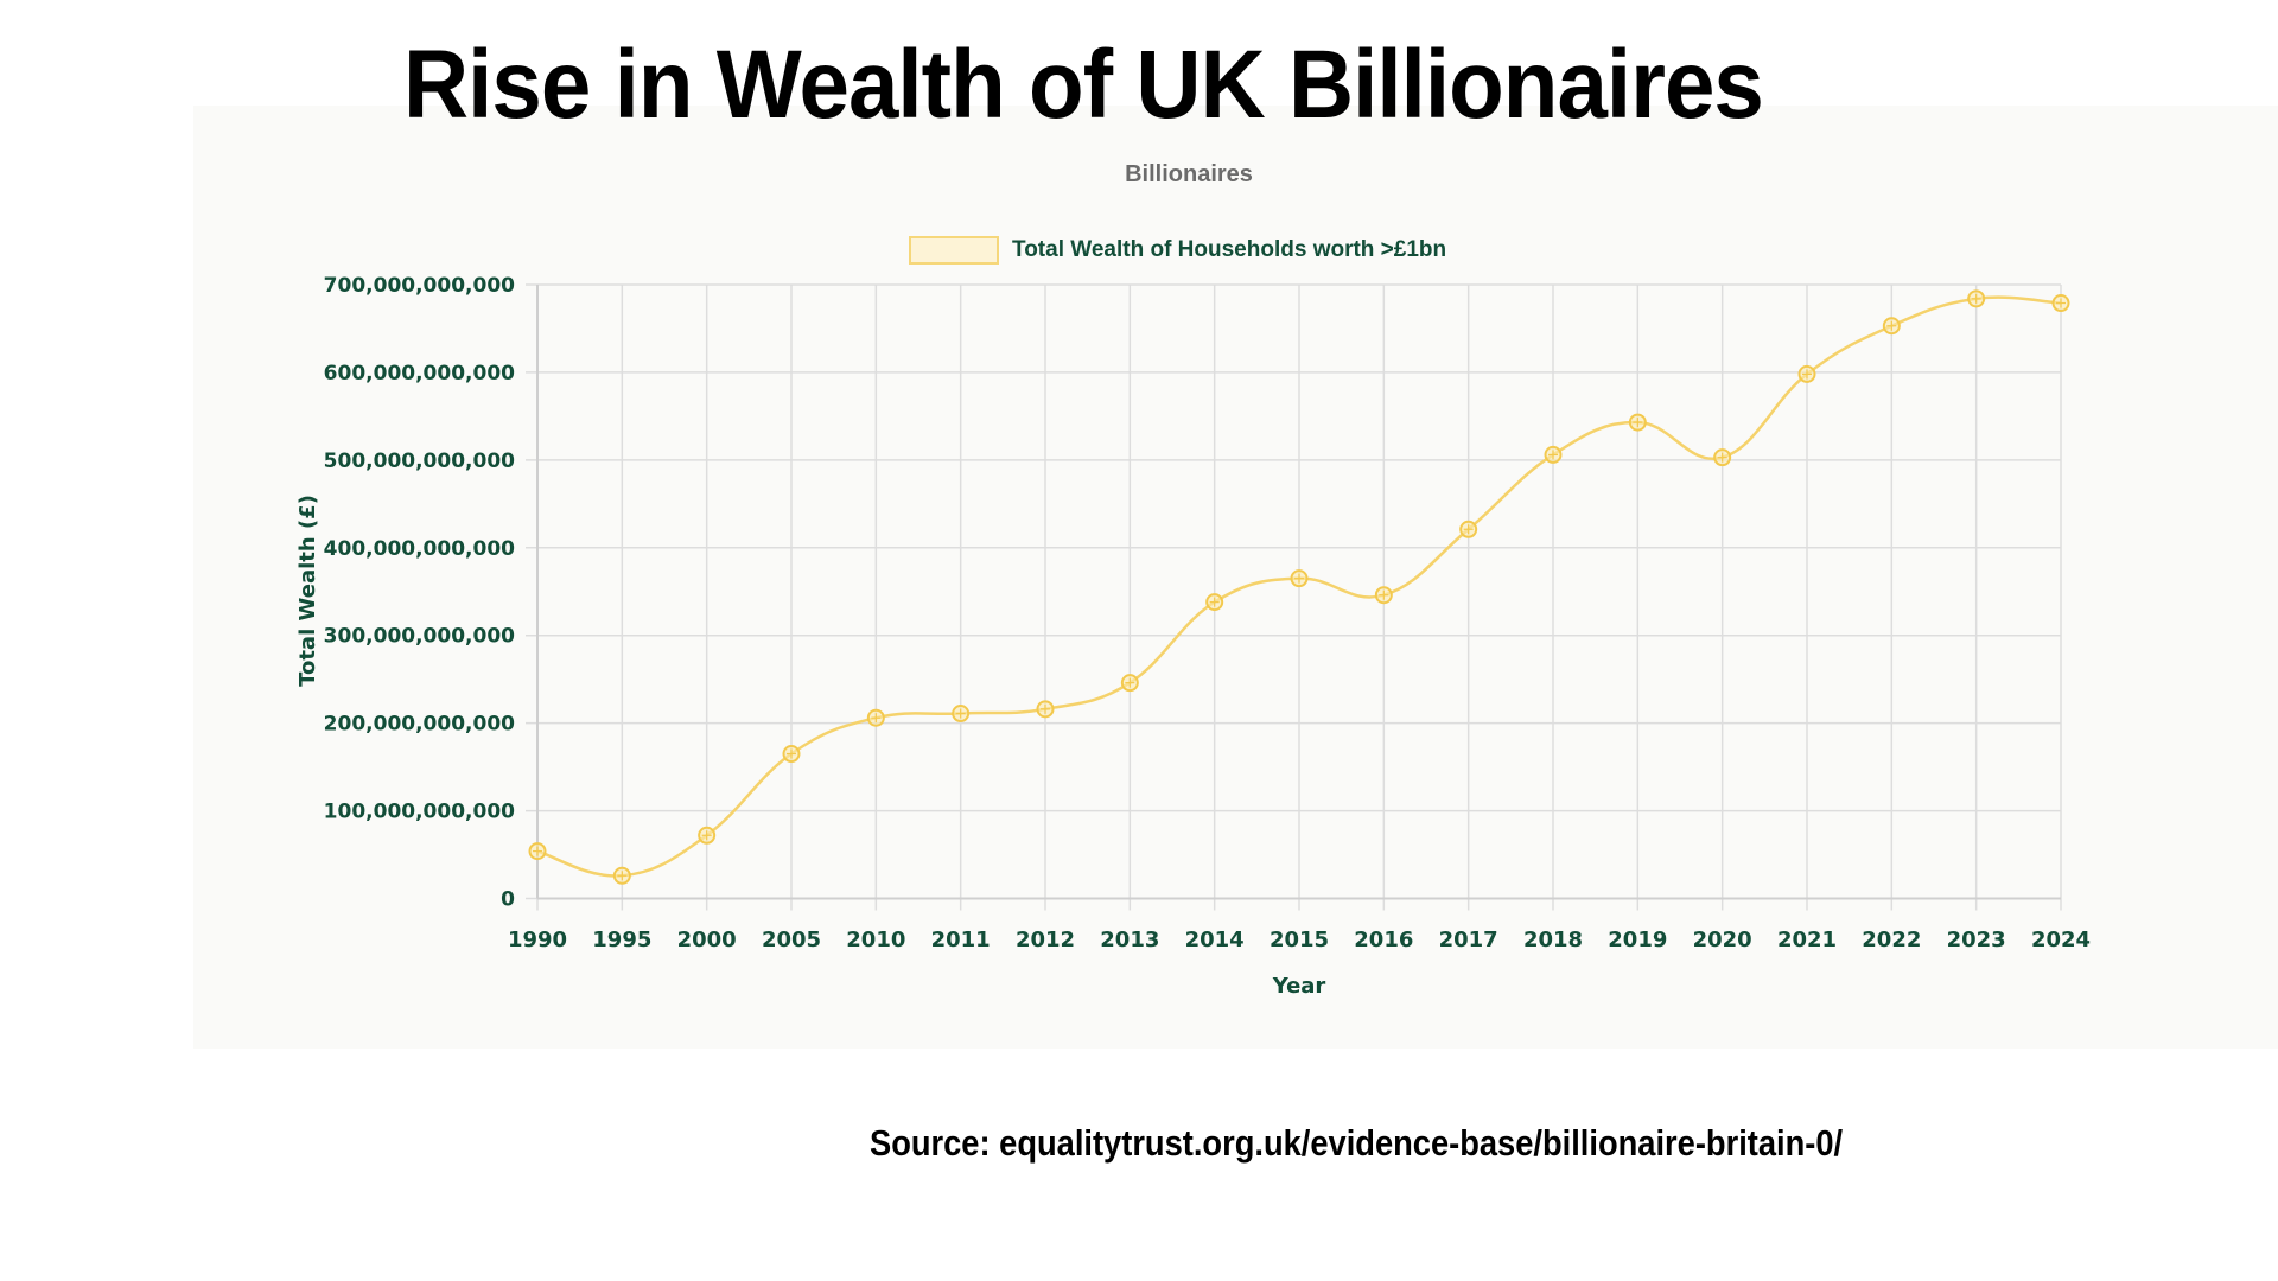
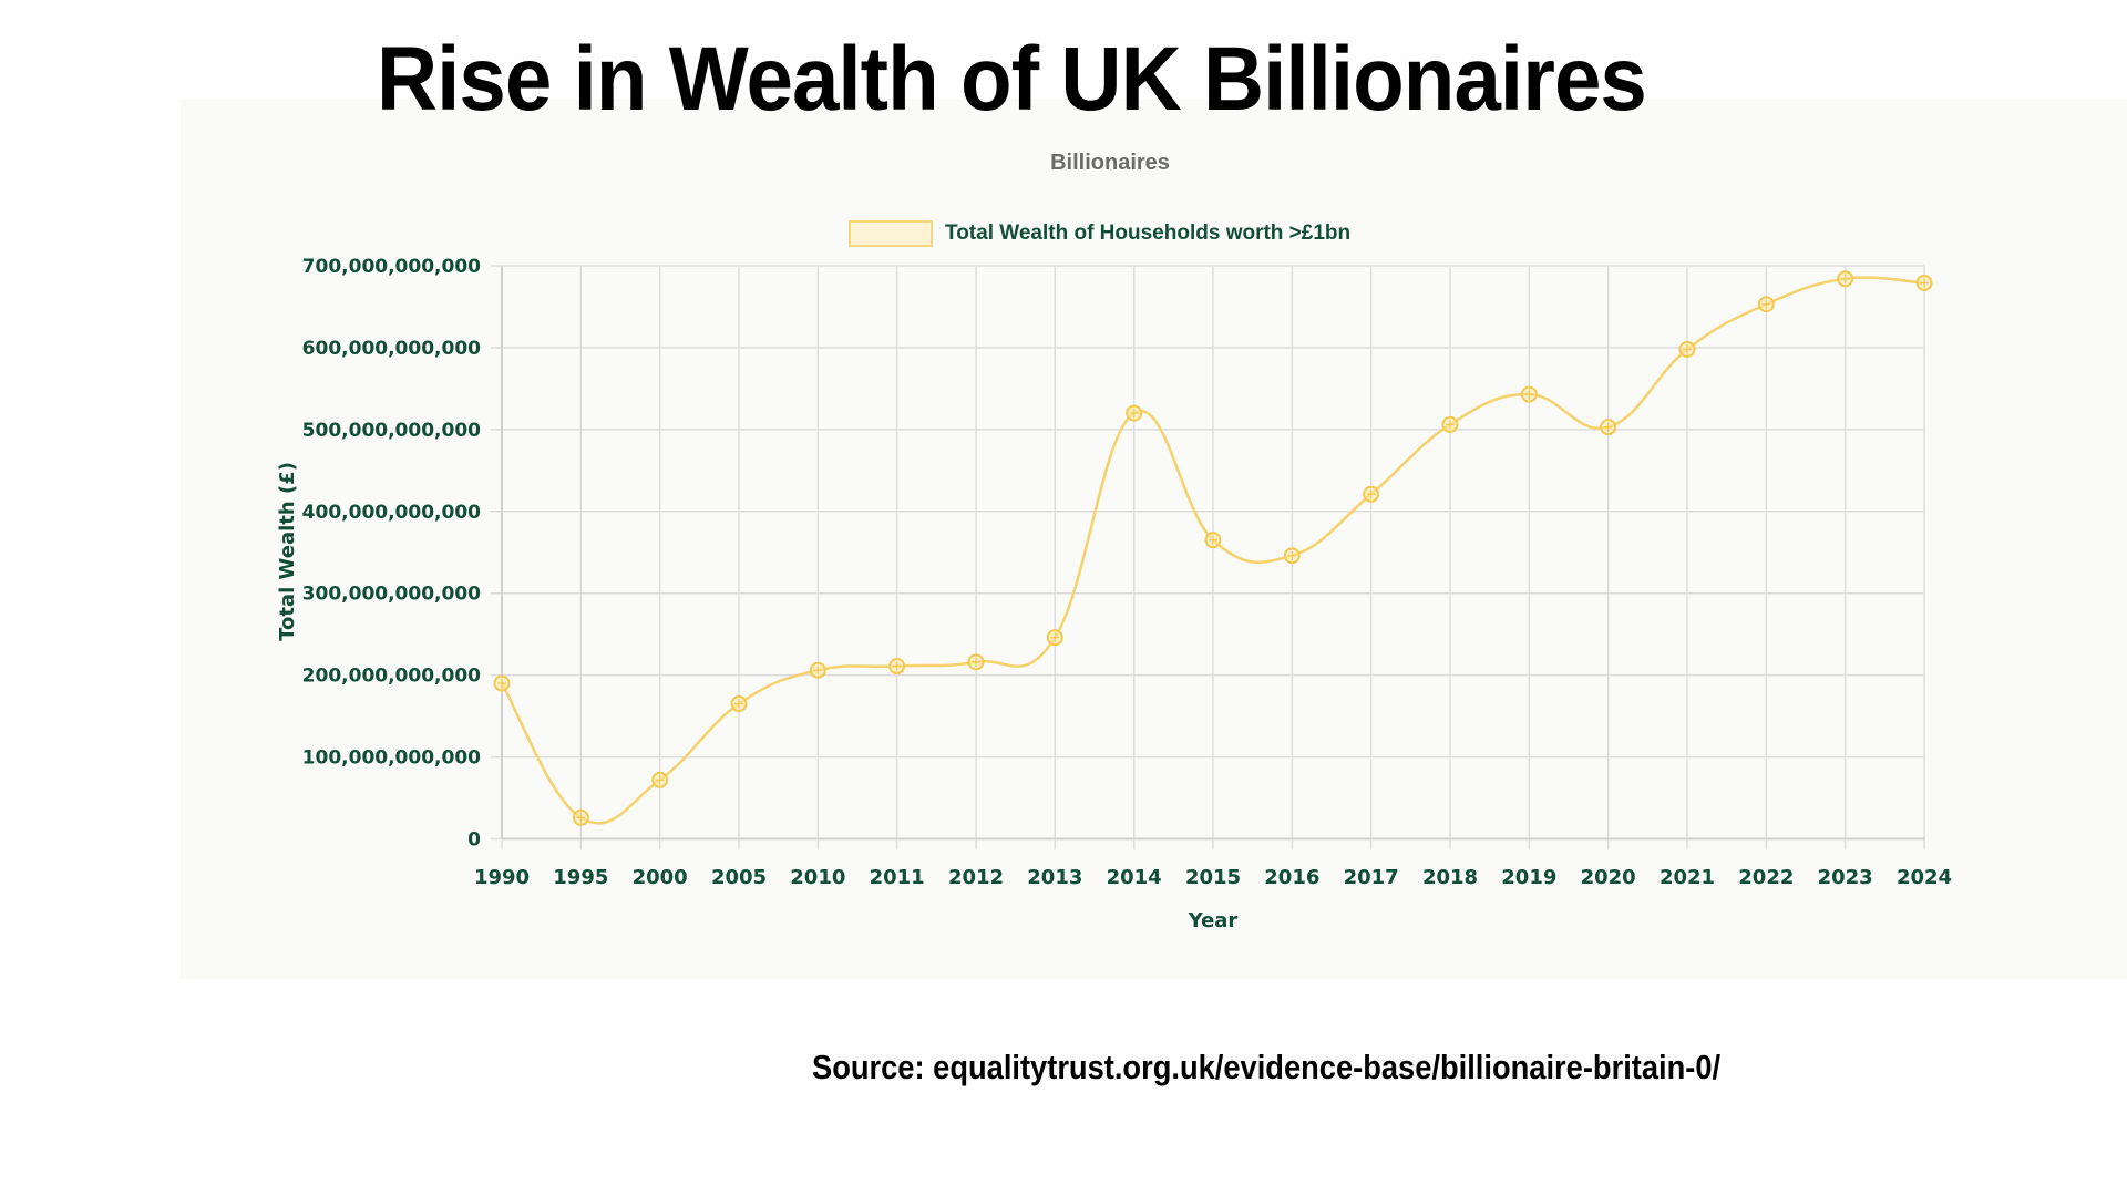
1990: 50000000000 -> 190000000000
2014: 340000000000 -> 520000000000
